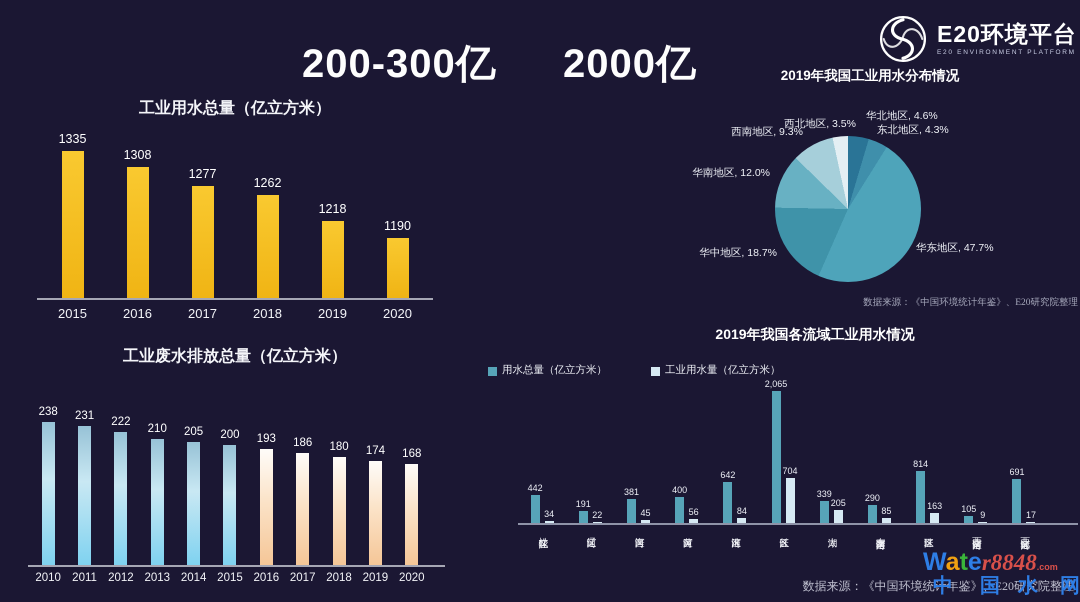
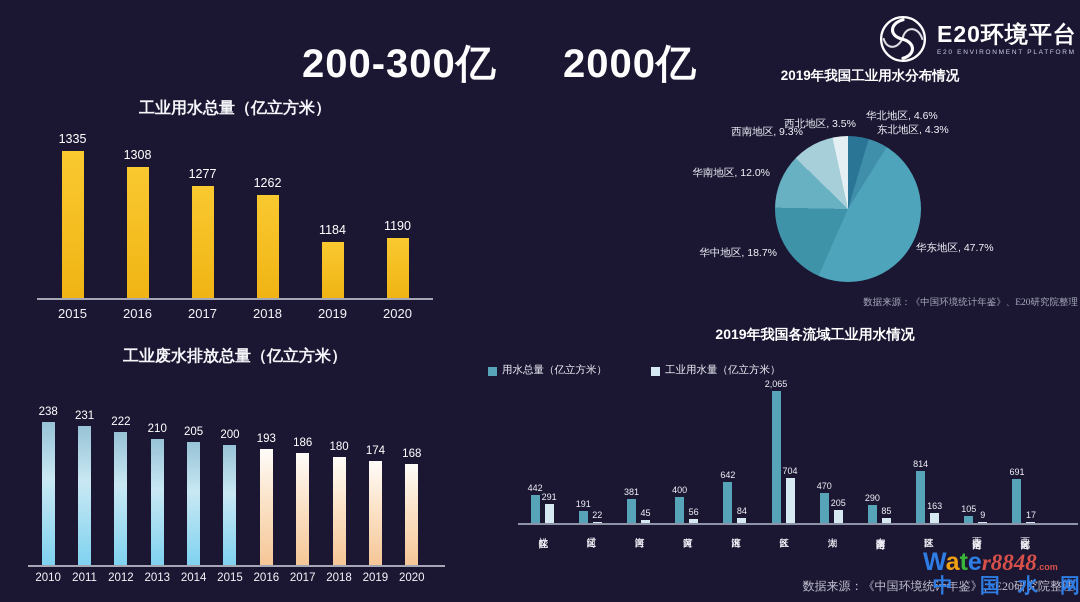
工业用水总量（亿立方米）/2019: 1218 -> 1184
2019年我国各流域工业用水情况/工业用水量（亿立方米）/松花江区: 34 -> 291
2019年我国各流域工业用水情况/用水总量（亿立方米）/太湖: 339 -> 470
